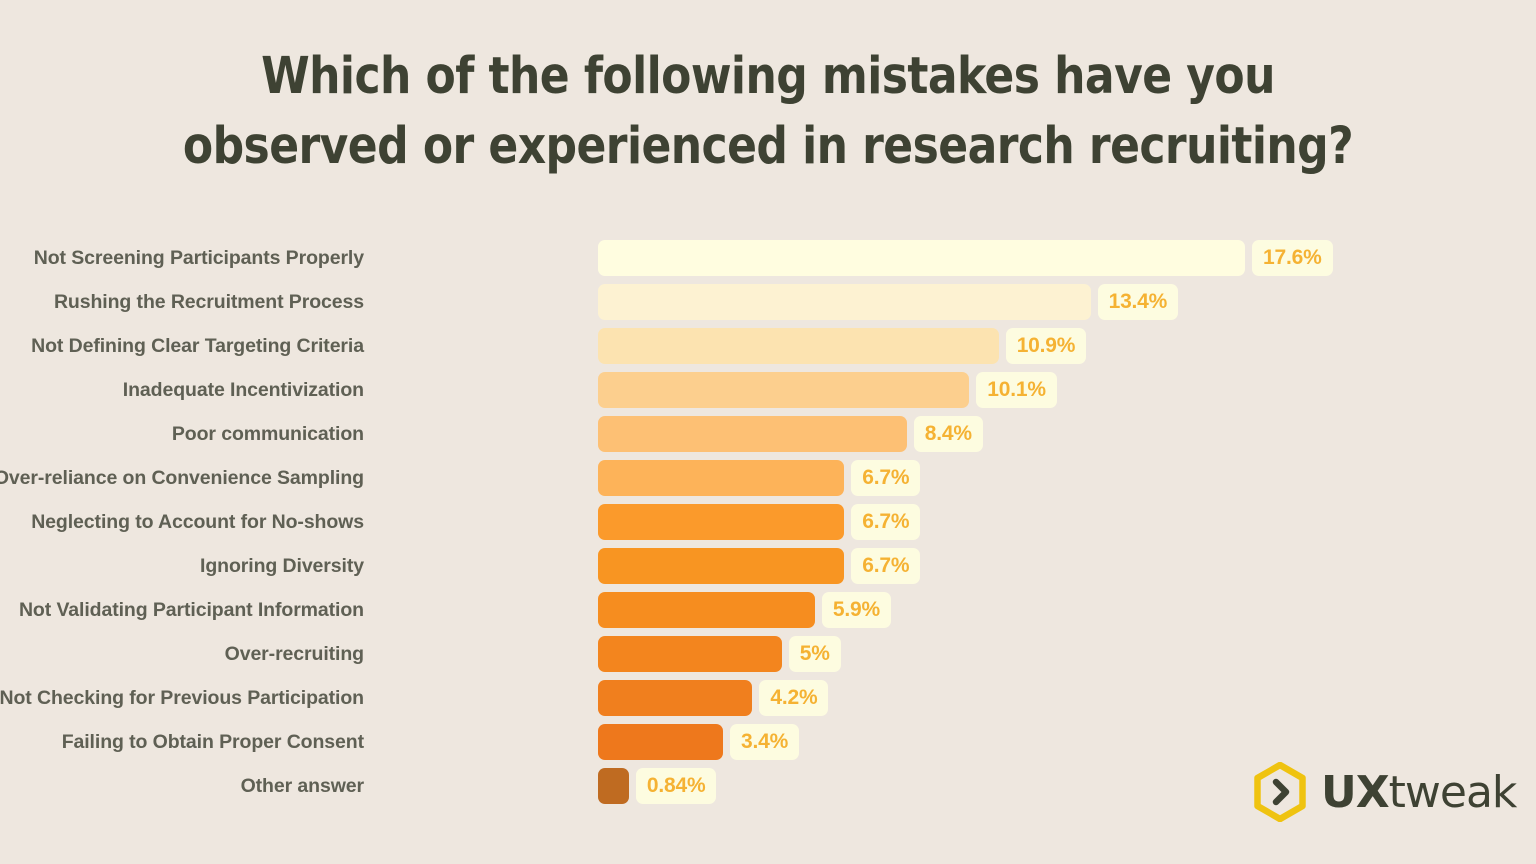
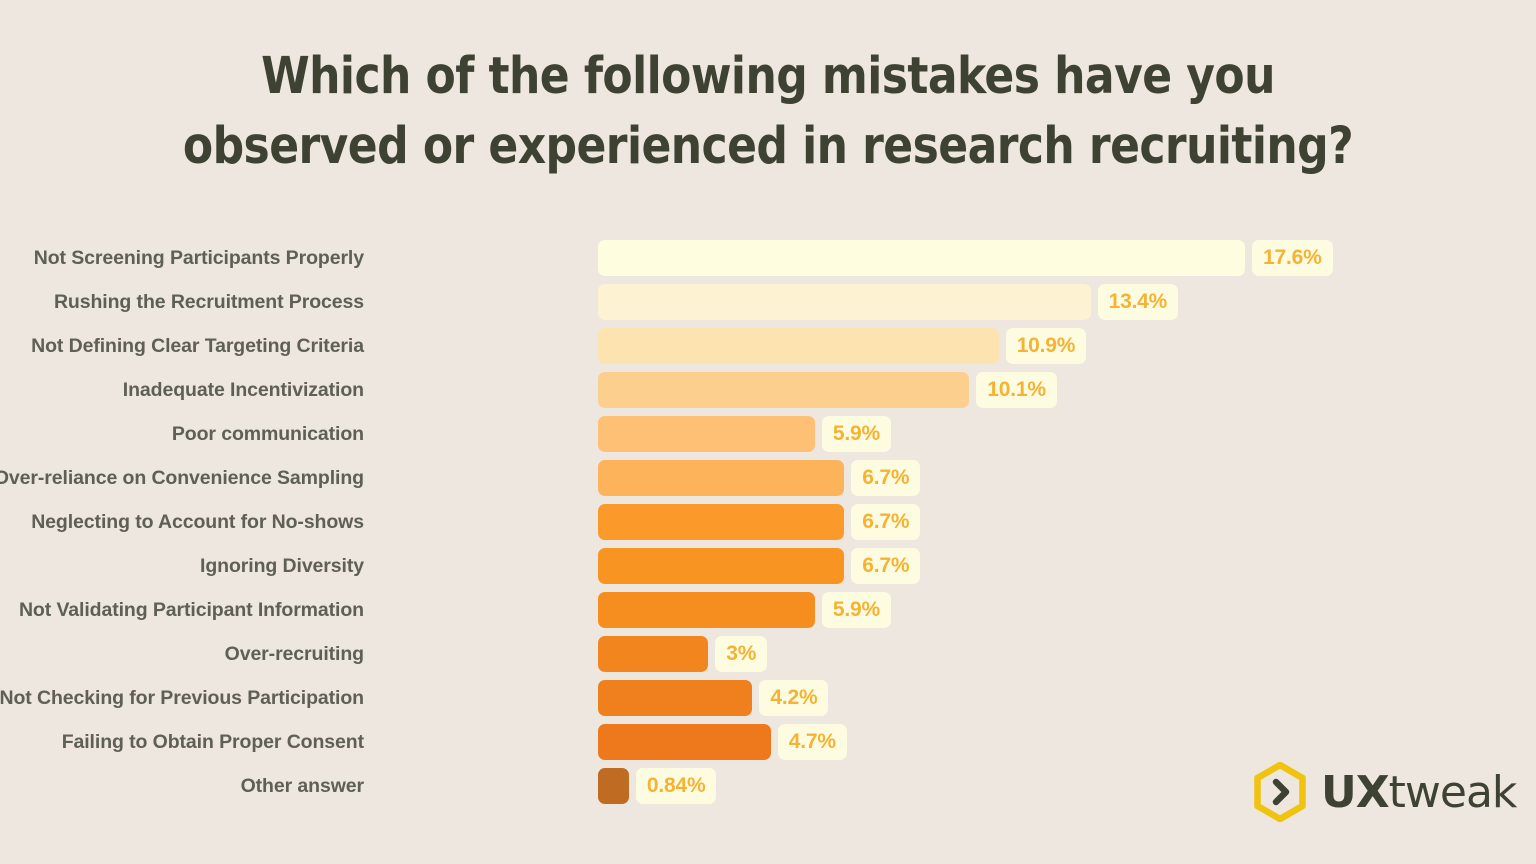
Poor communication: 8.4% -> 5.9%
Over-recruiting: 5% -> 3%
Failing to Obtain Proper Consent: 3.4% -> 4.7%
